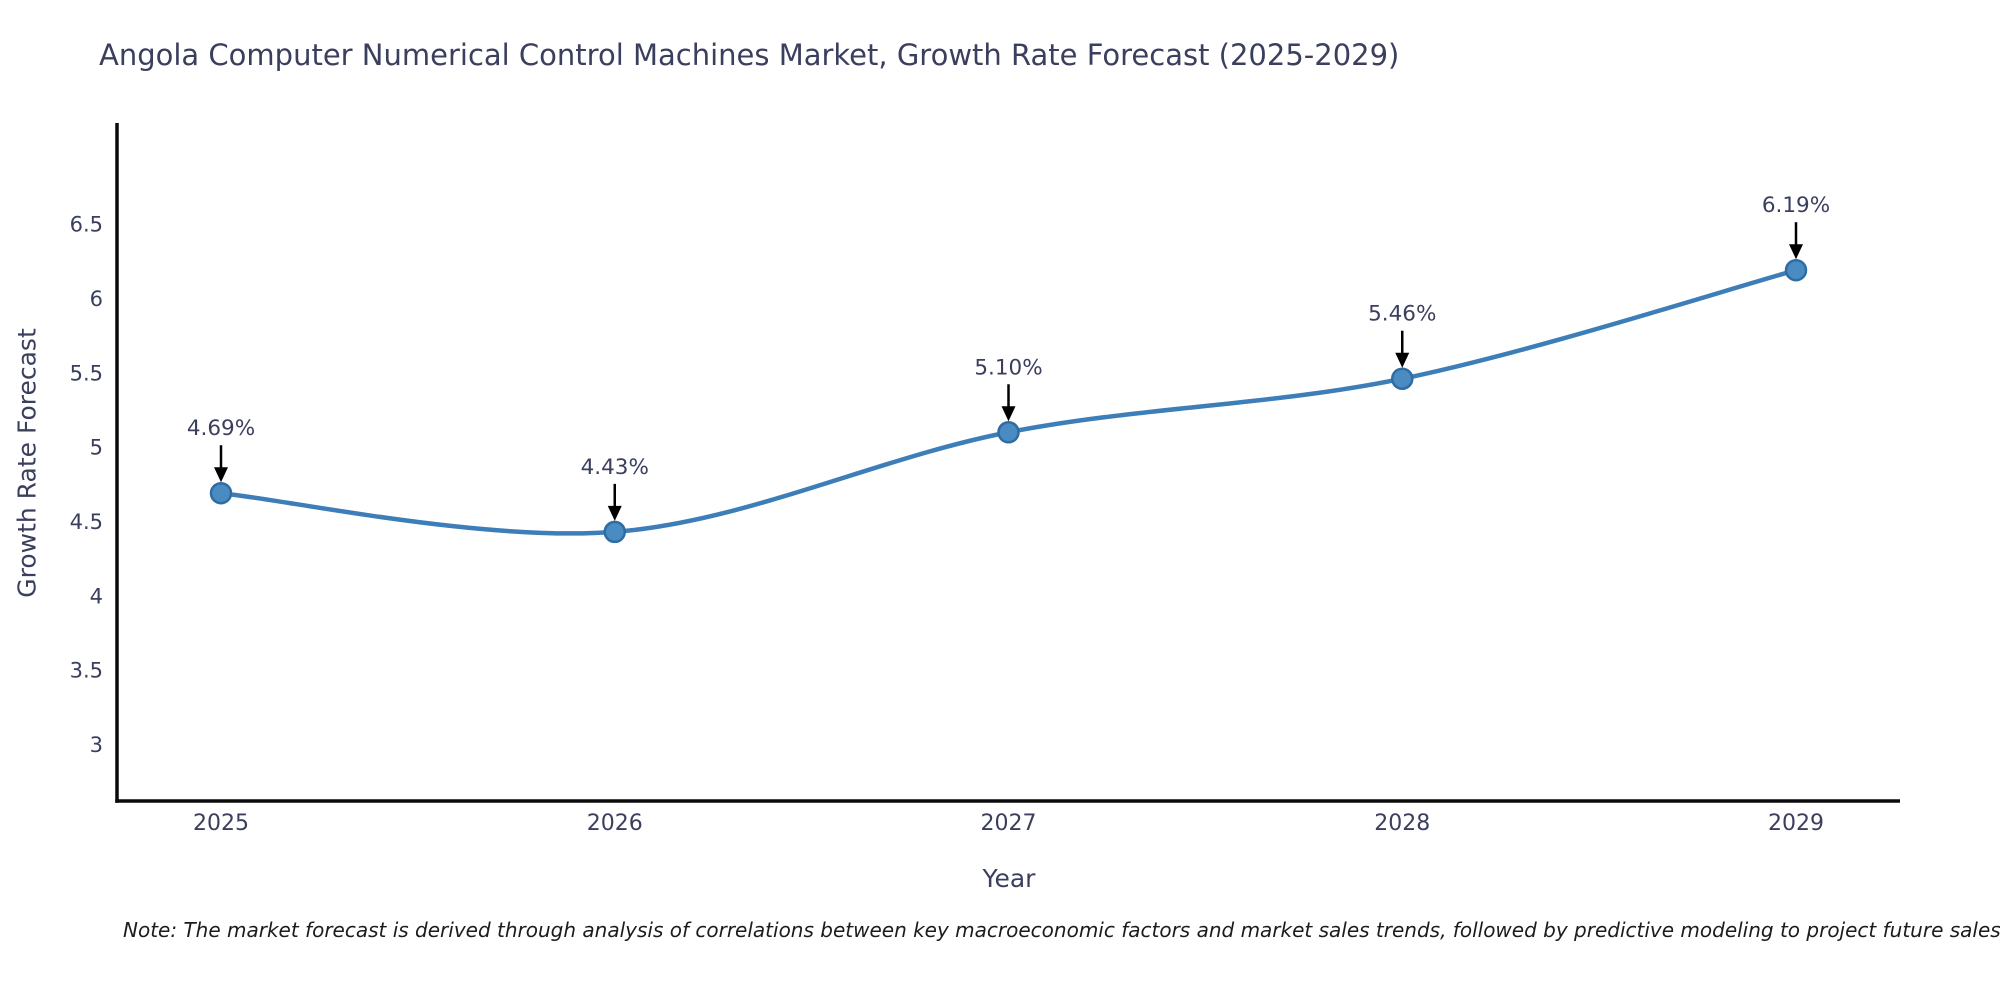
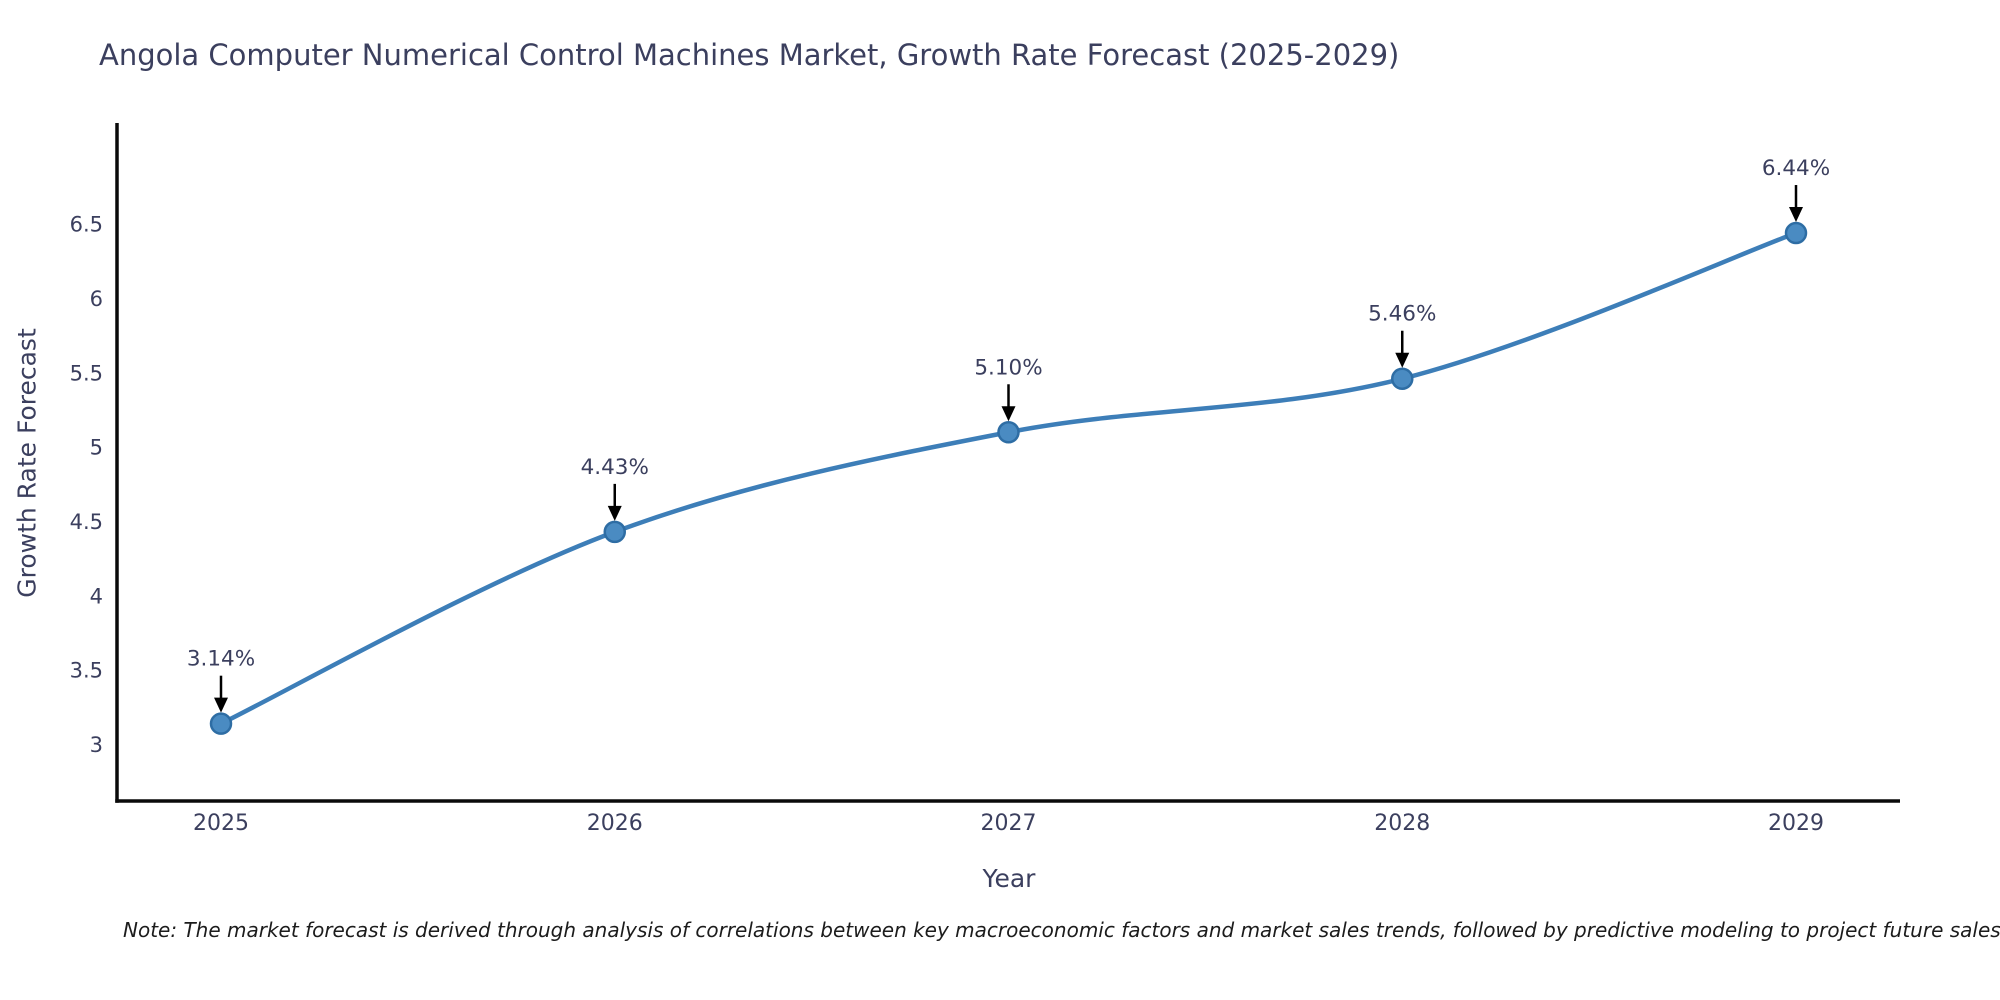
2025: 4.69% -> 3.14%
2029: 6.19% -> 6.44%
